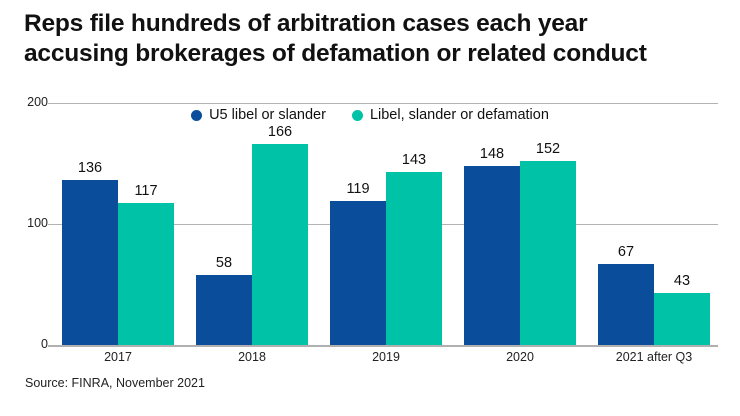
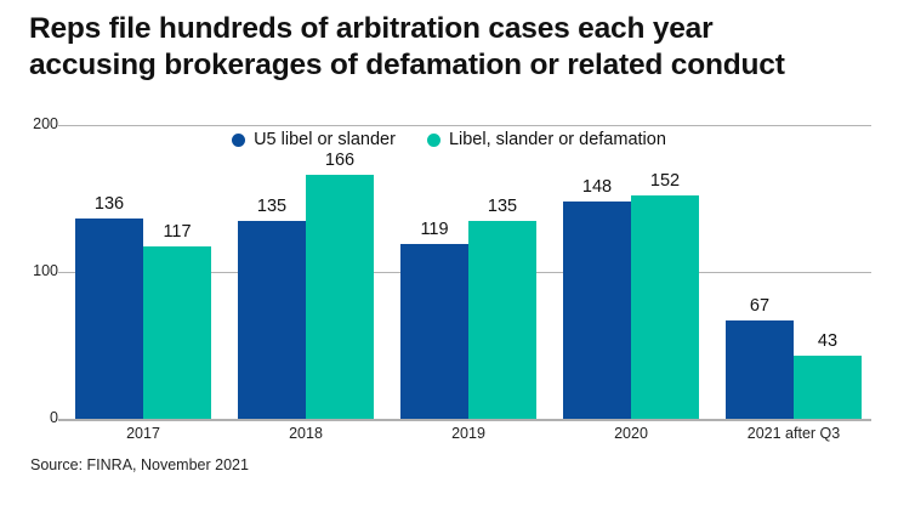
U5 libel or slander/2018: 58 -> 135
Libel, slander or defamation/2019: 143 -> 135
